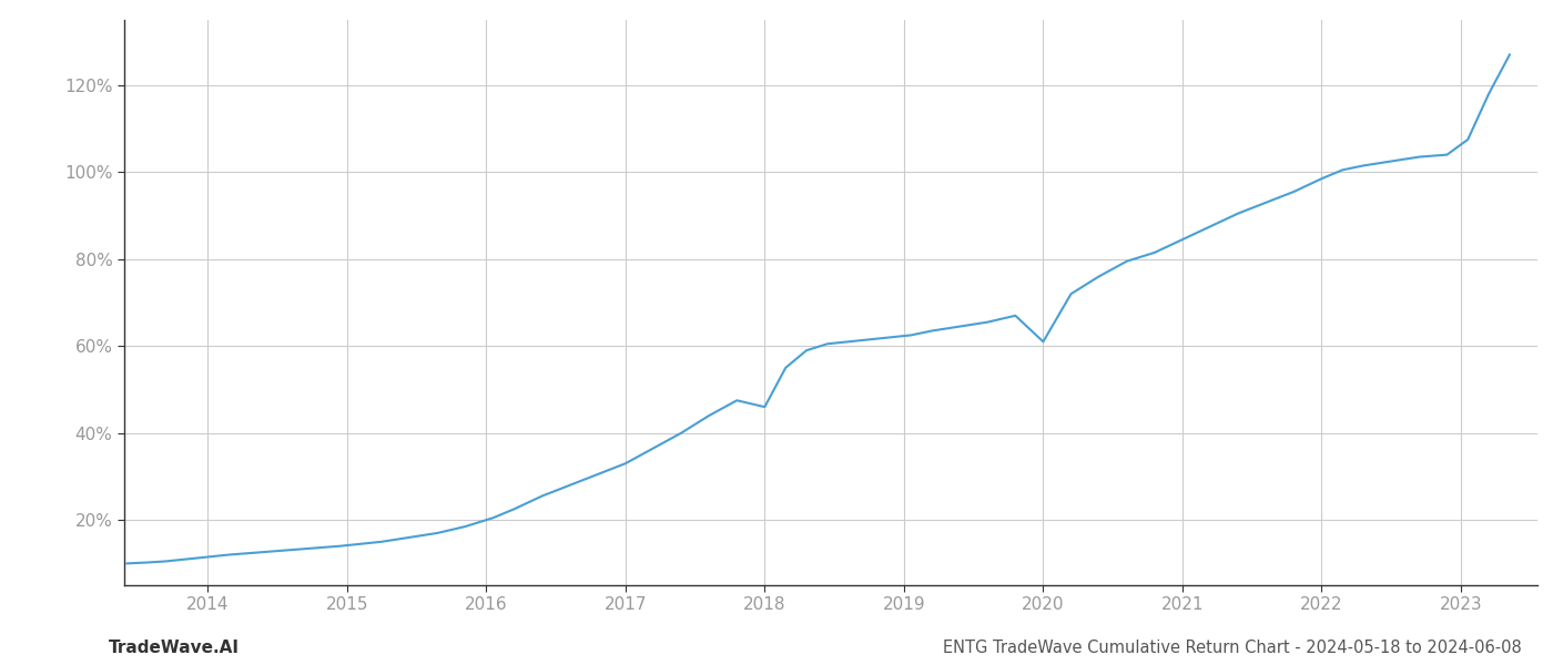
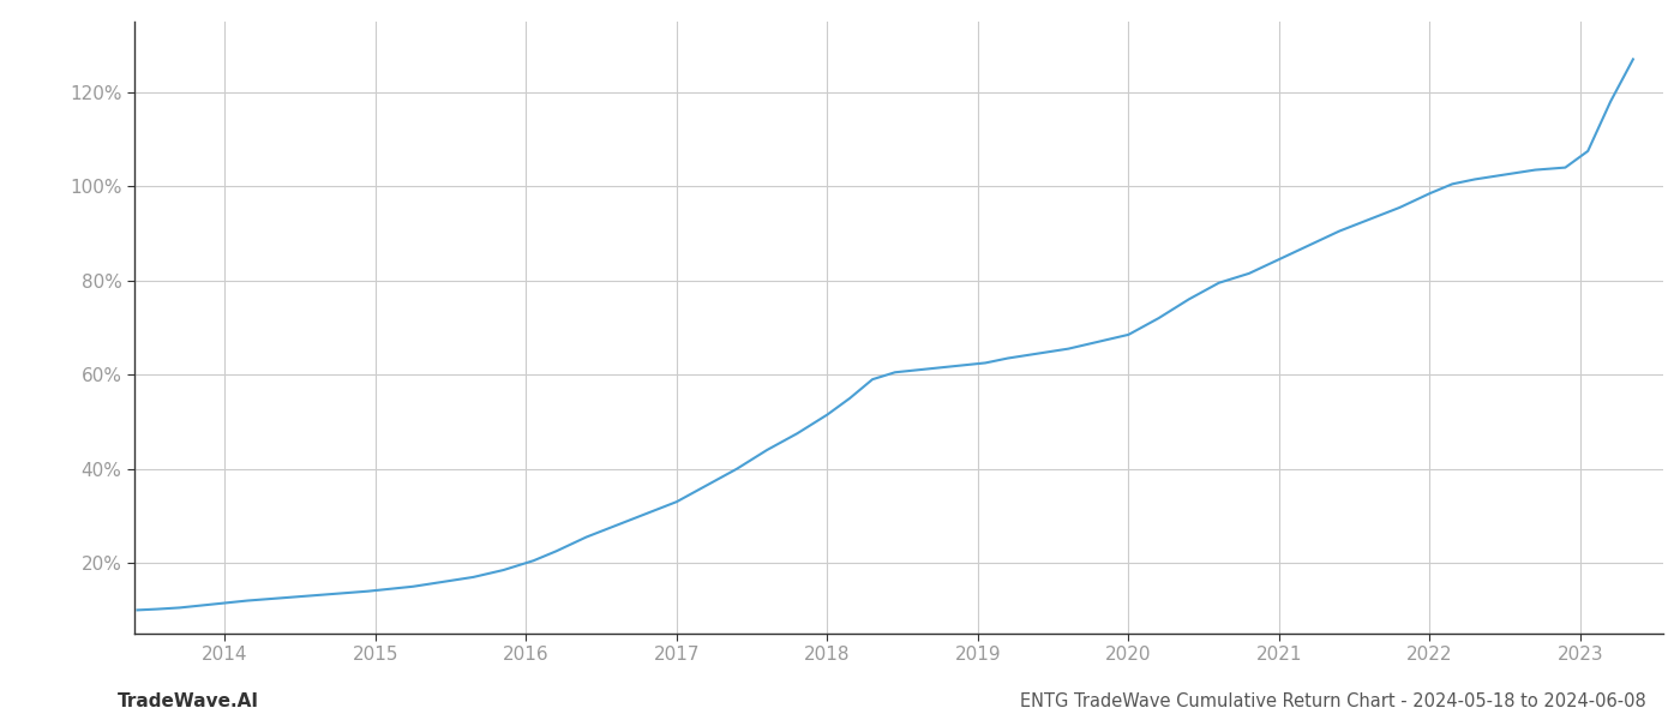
2018: 46.0% -> 51.5%
2020: 61.0% -> 68.5%
